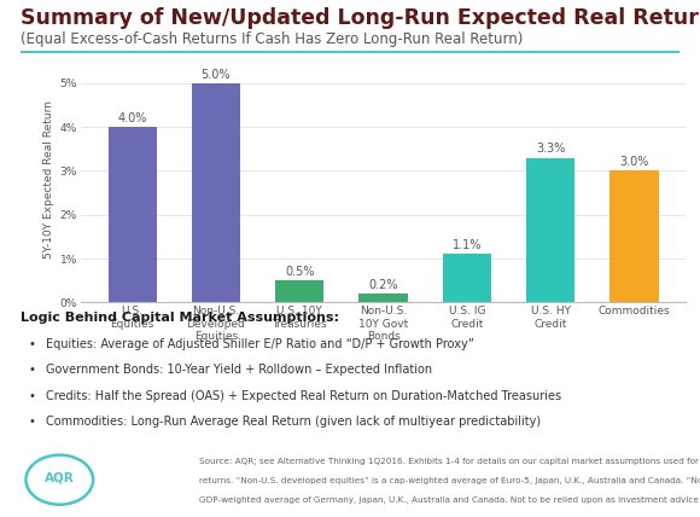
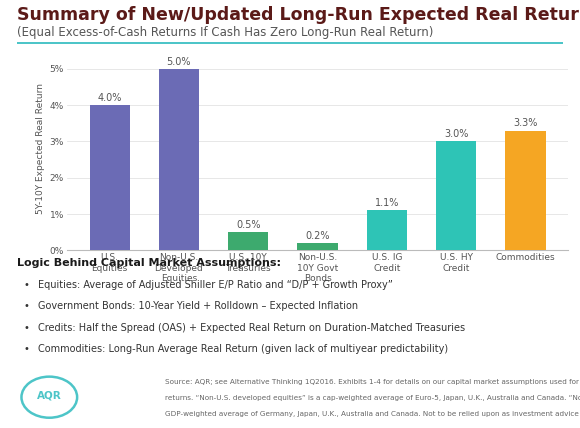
U.S. HY Credit: 3.3% -> 3.0%
Commodities: 3.0% -> 3.3%
